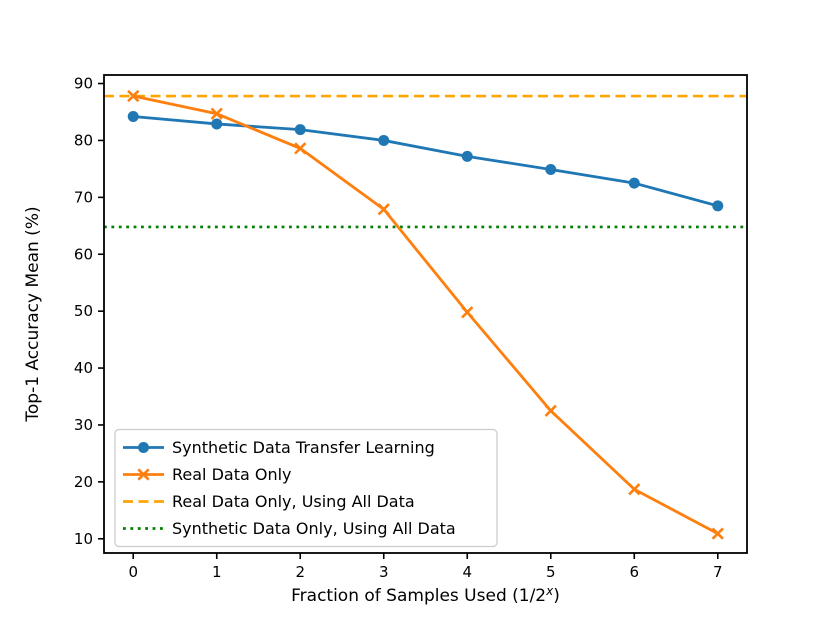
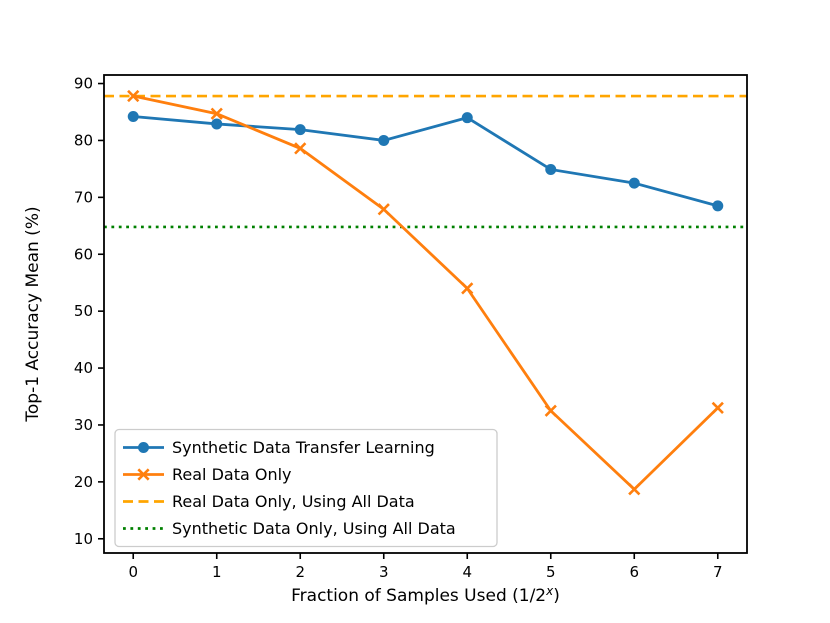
Synthetic Data Transfer Learning/4: 77 -> 84
Real Data Only/4: 50 -> 54
Real Data Only/7: 11 -> 33
